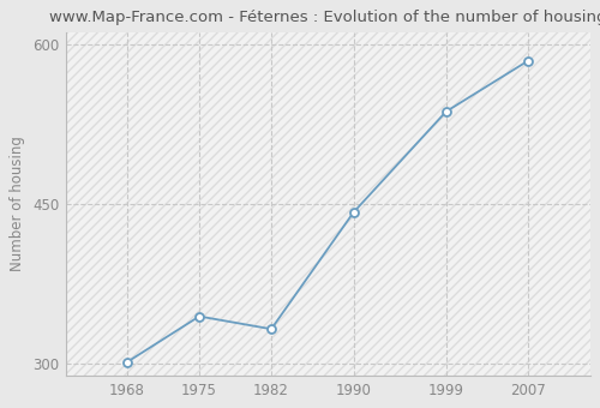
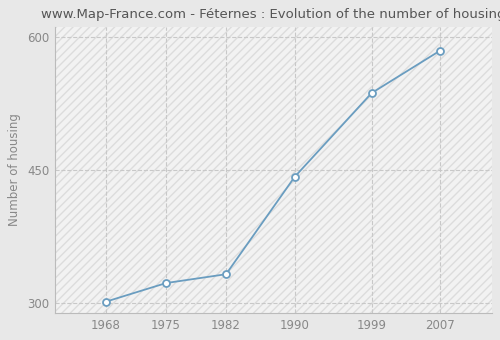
1975: 344 -> 322
